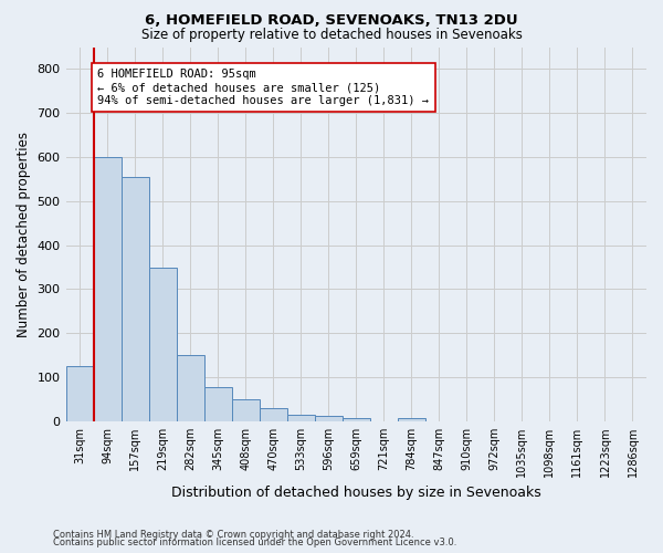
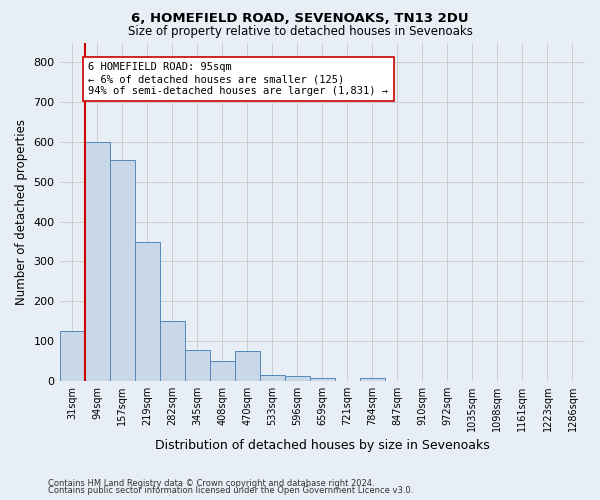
470sqm: 30 -> 75
